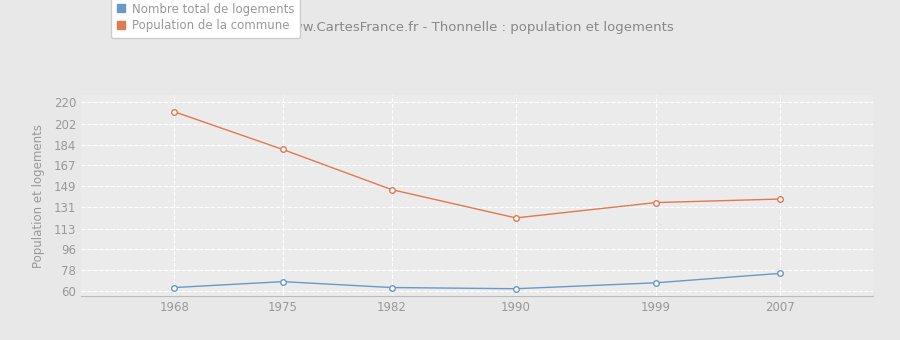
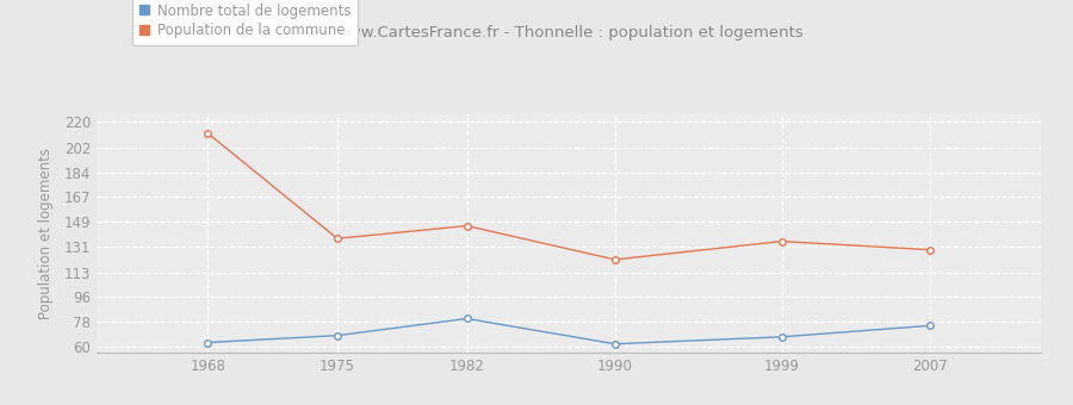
Population de la commune/1975: 180 -> 137
Nombre total de logements/1982: 63 -> 80
Population de la commune/2007: 138 -> 129
